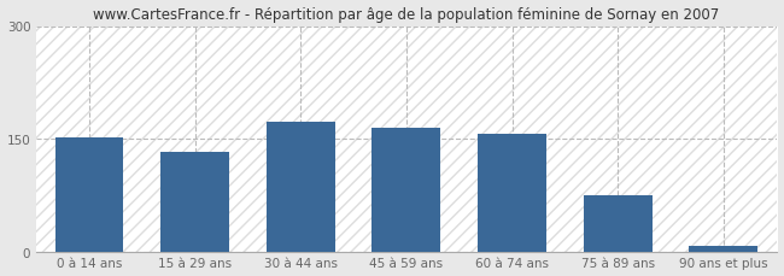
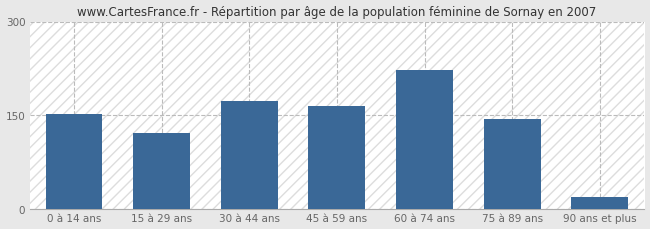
15 à 29 ans: 133 -> 122
60 à 74 ans: 157 -> 222
75 à 89 ans: 75 -> 144
90 ans et plus: 8 -> 18
